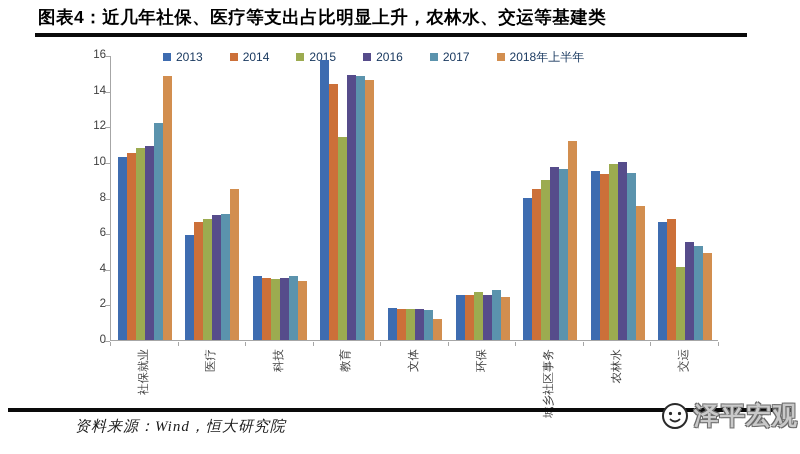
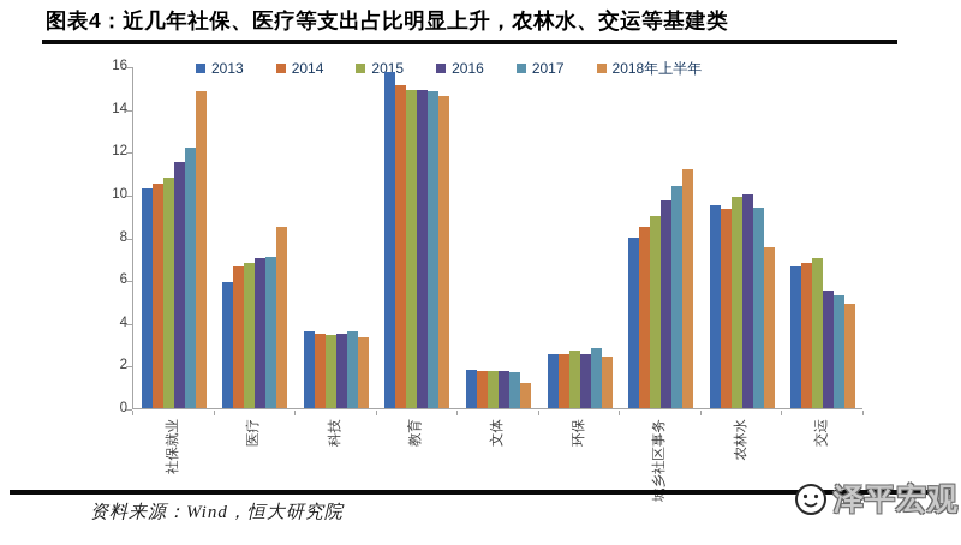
2016/社保就业: 10.9 -> 11.5
2014/教育: 14.4 -> 15.1
2015/教育: 11.4 -> 14.9
2017/城乡社区事务: 9.6 -> 10.4
2015/交运: 4.1 -> 7.0
